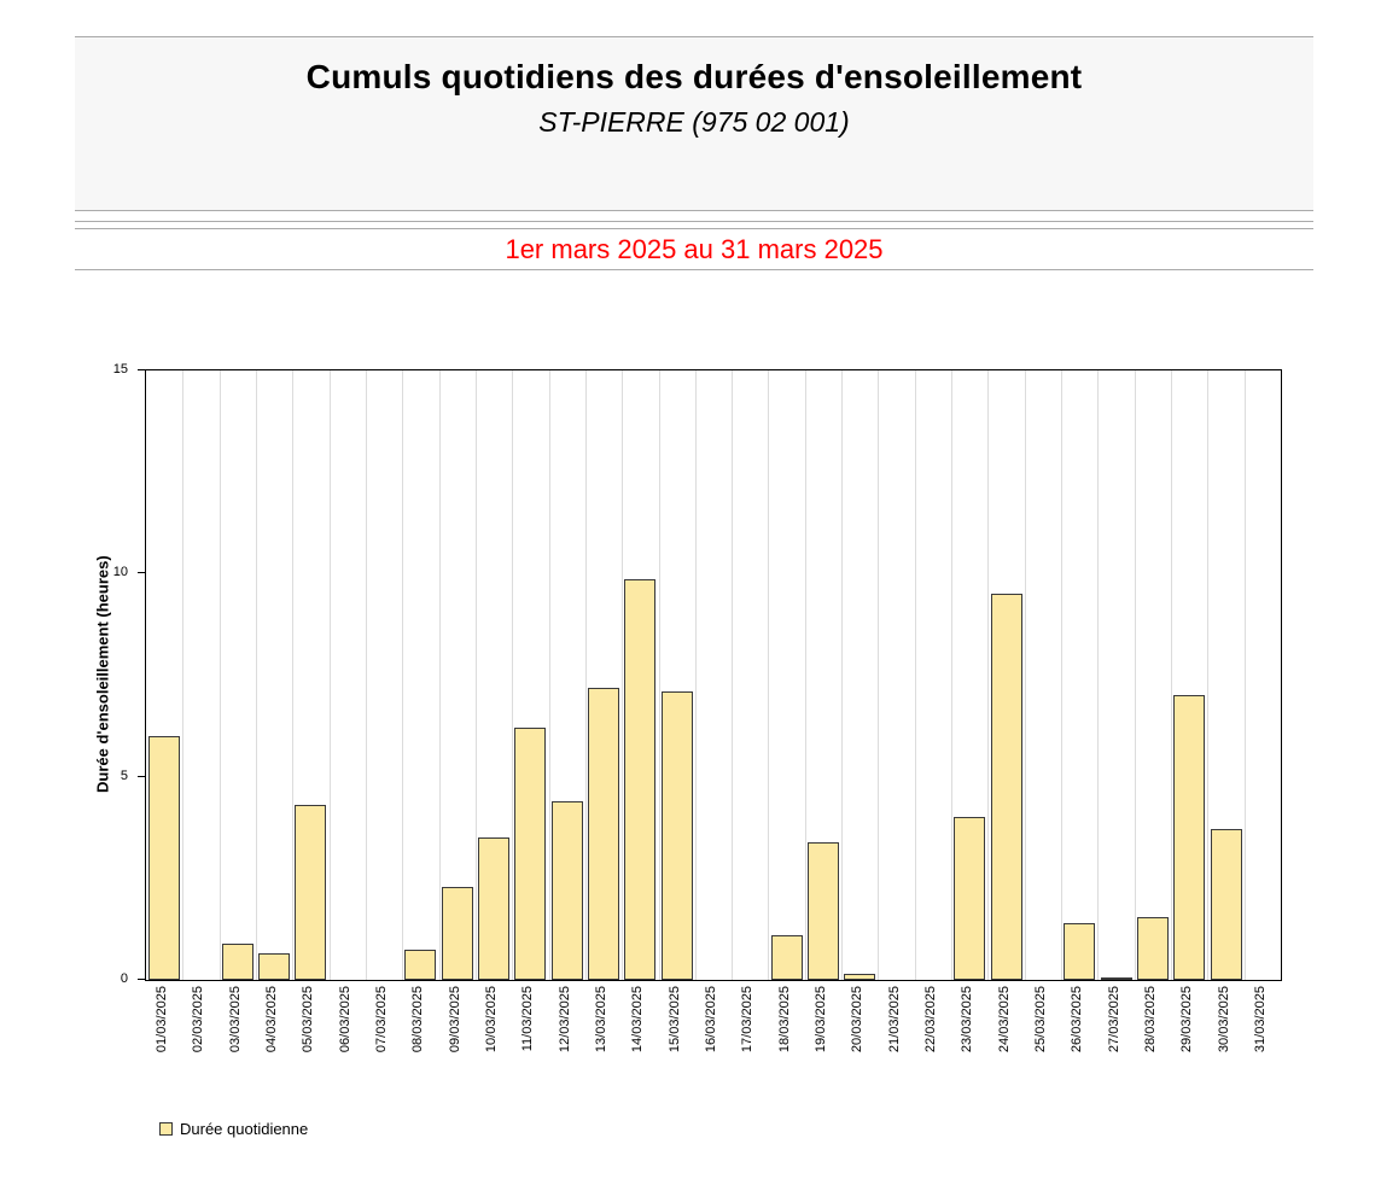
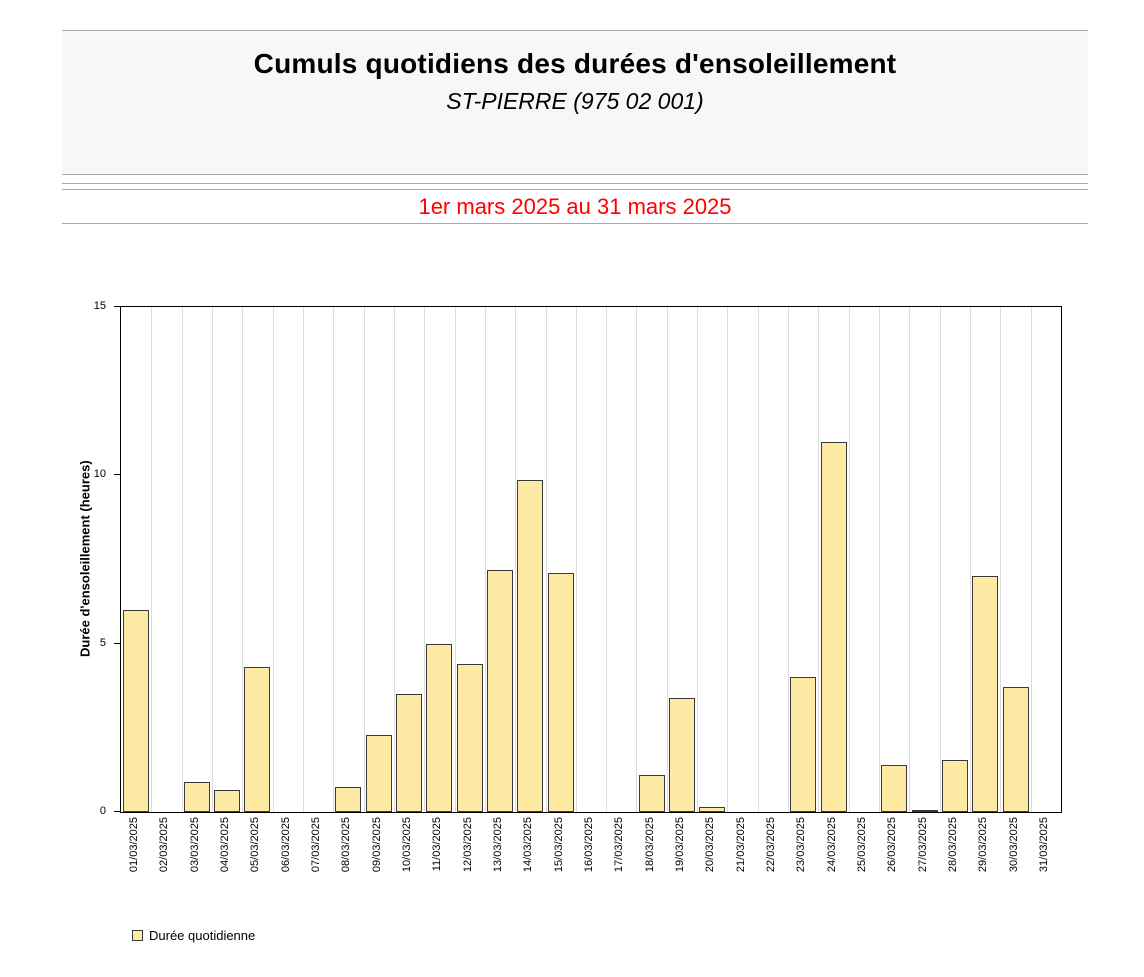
11/03/2025: 6.2 -> 5.0
24/03/2025: 9.5 -> 11.0
